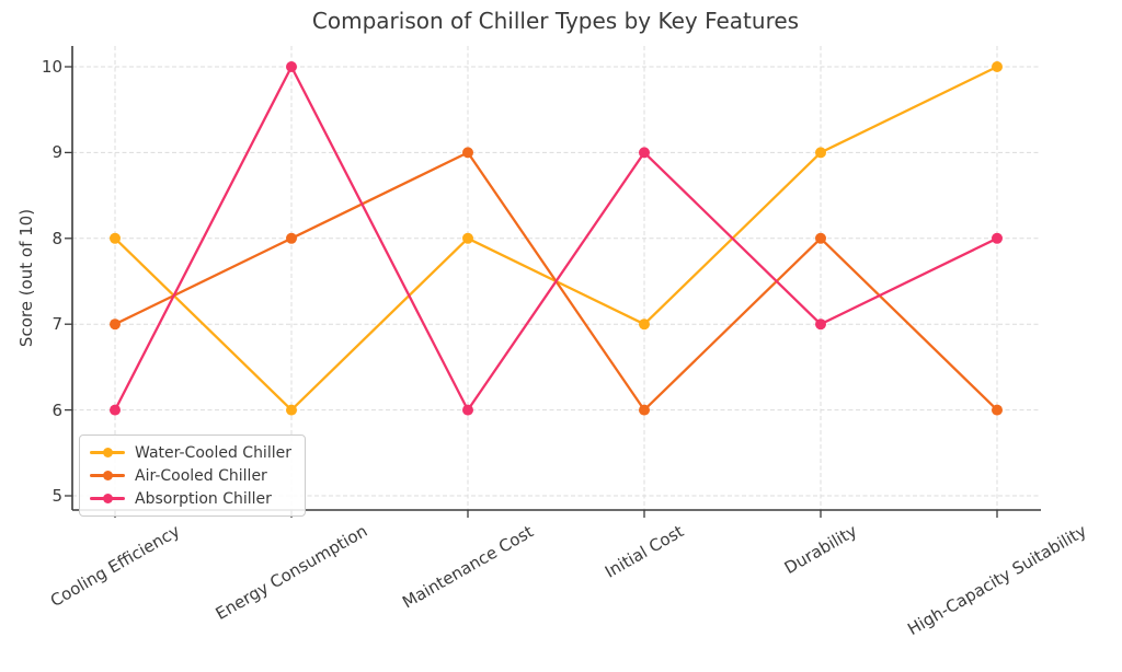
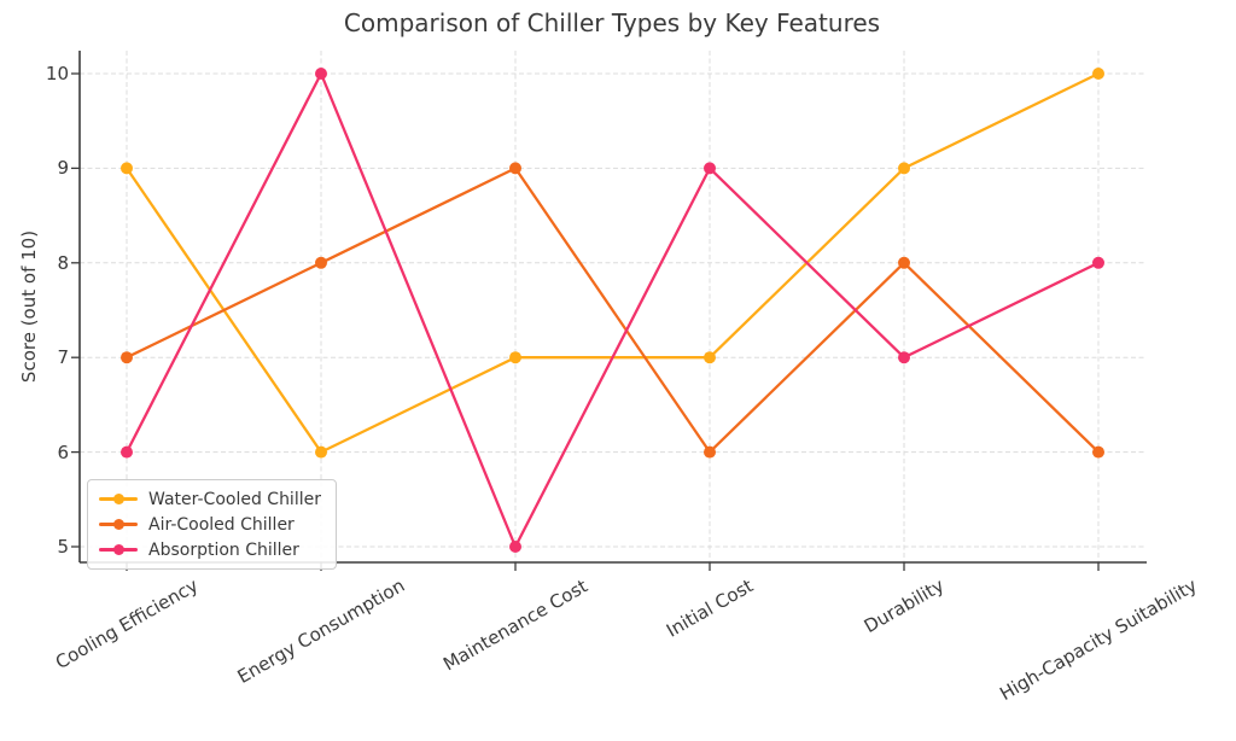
Water-Cooled Chiller/Cooling Efficiency: 8 -> 9
Water-Cooled Chiller/Maintenance Cost: 8 -> 7
Absorption Chiller/Maintenance Cost: 6 -> 5
